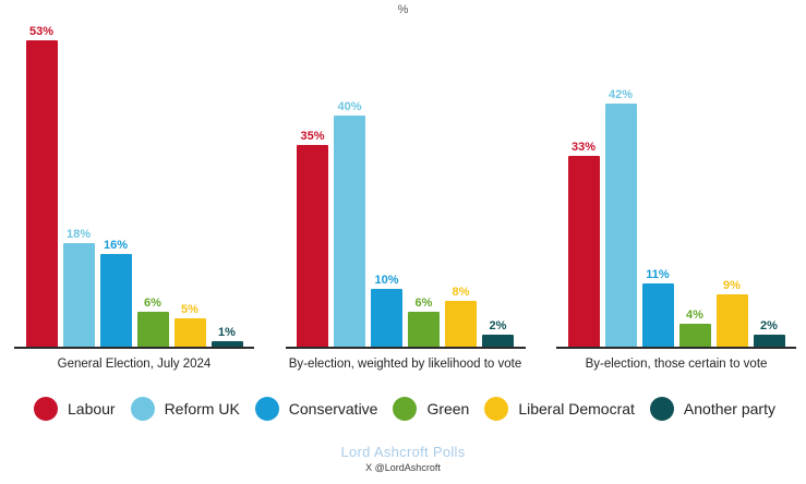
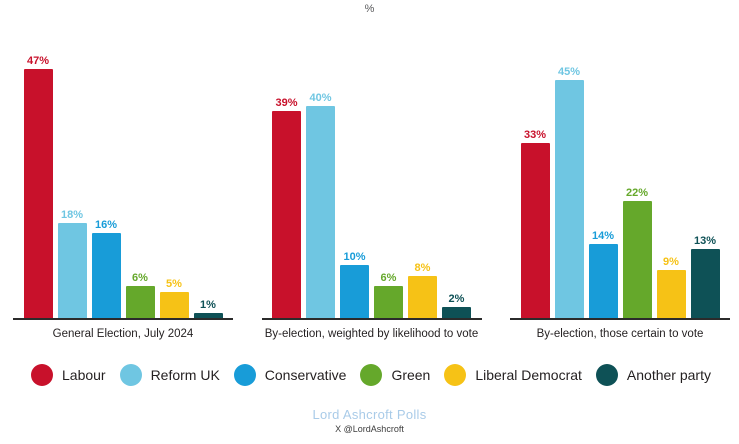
Labour/General Election, July 2024: 53% -> 47%
Labour/By-election, weighted by likelihood to vote: 35% -> 39%
Reform UK/By-election, those certain to vote: 42% -> 45%
Conservative/By-election, those certain to vote: 11% -> 14%
Green/By-election, those certain to vote: 4% -> 22%
Another party/By-election, those certain to vote: 2% -> 13%
